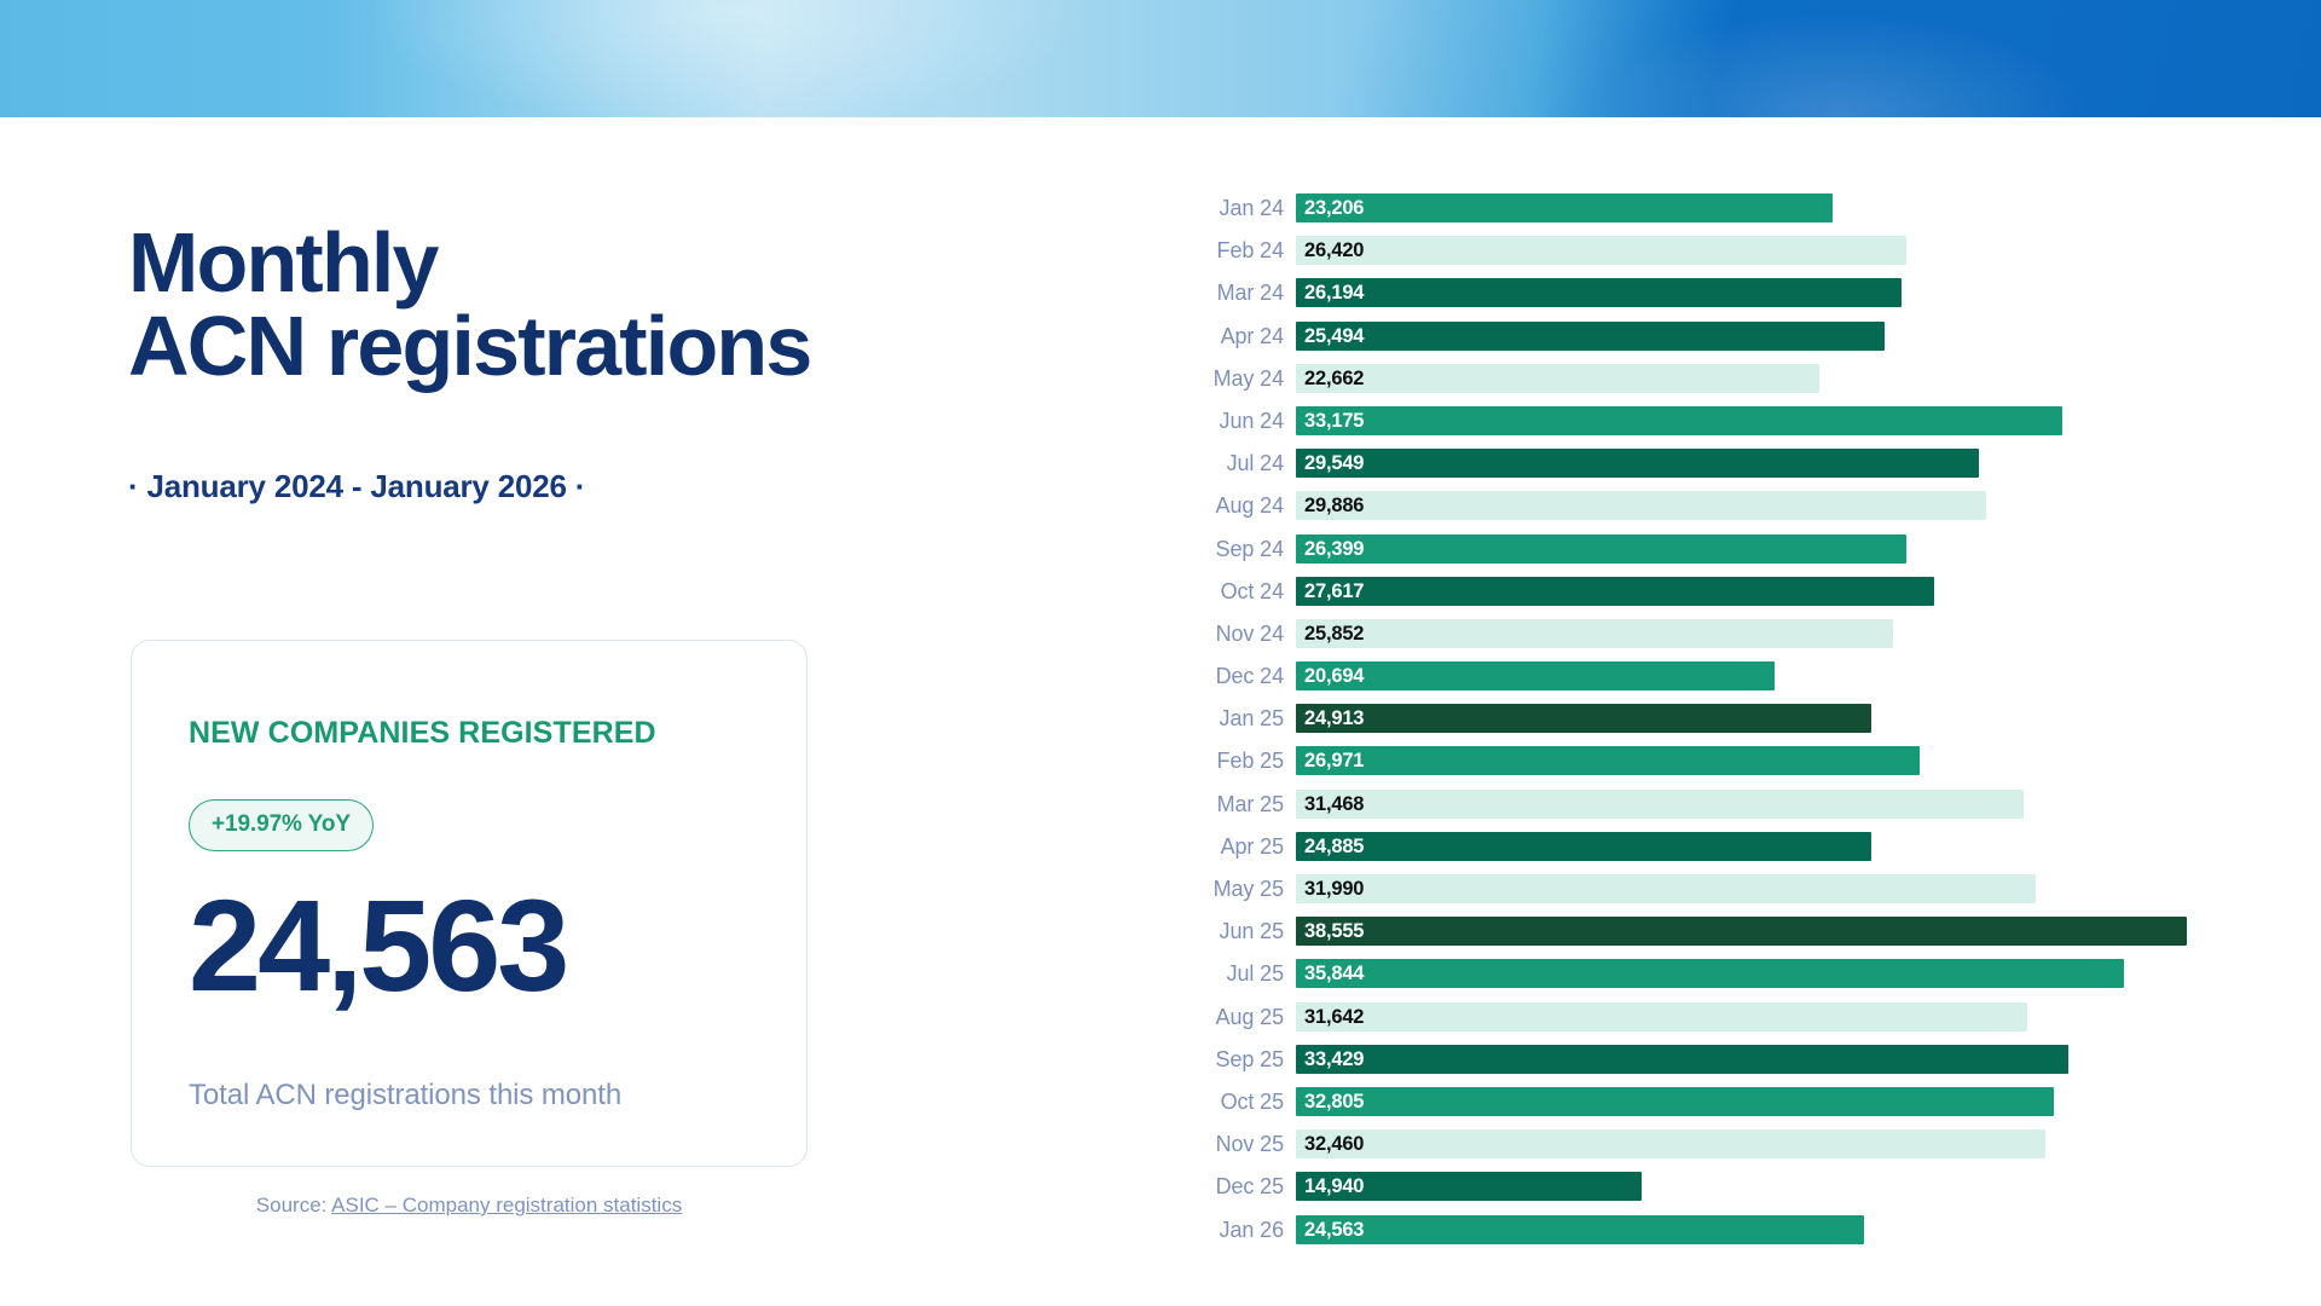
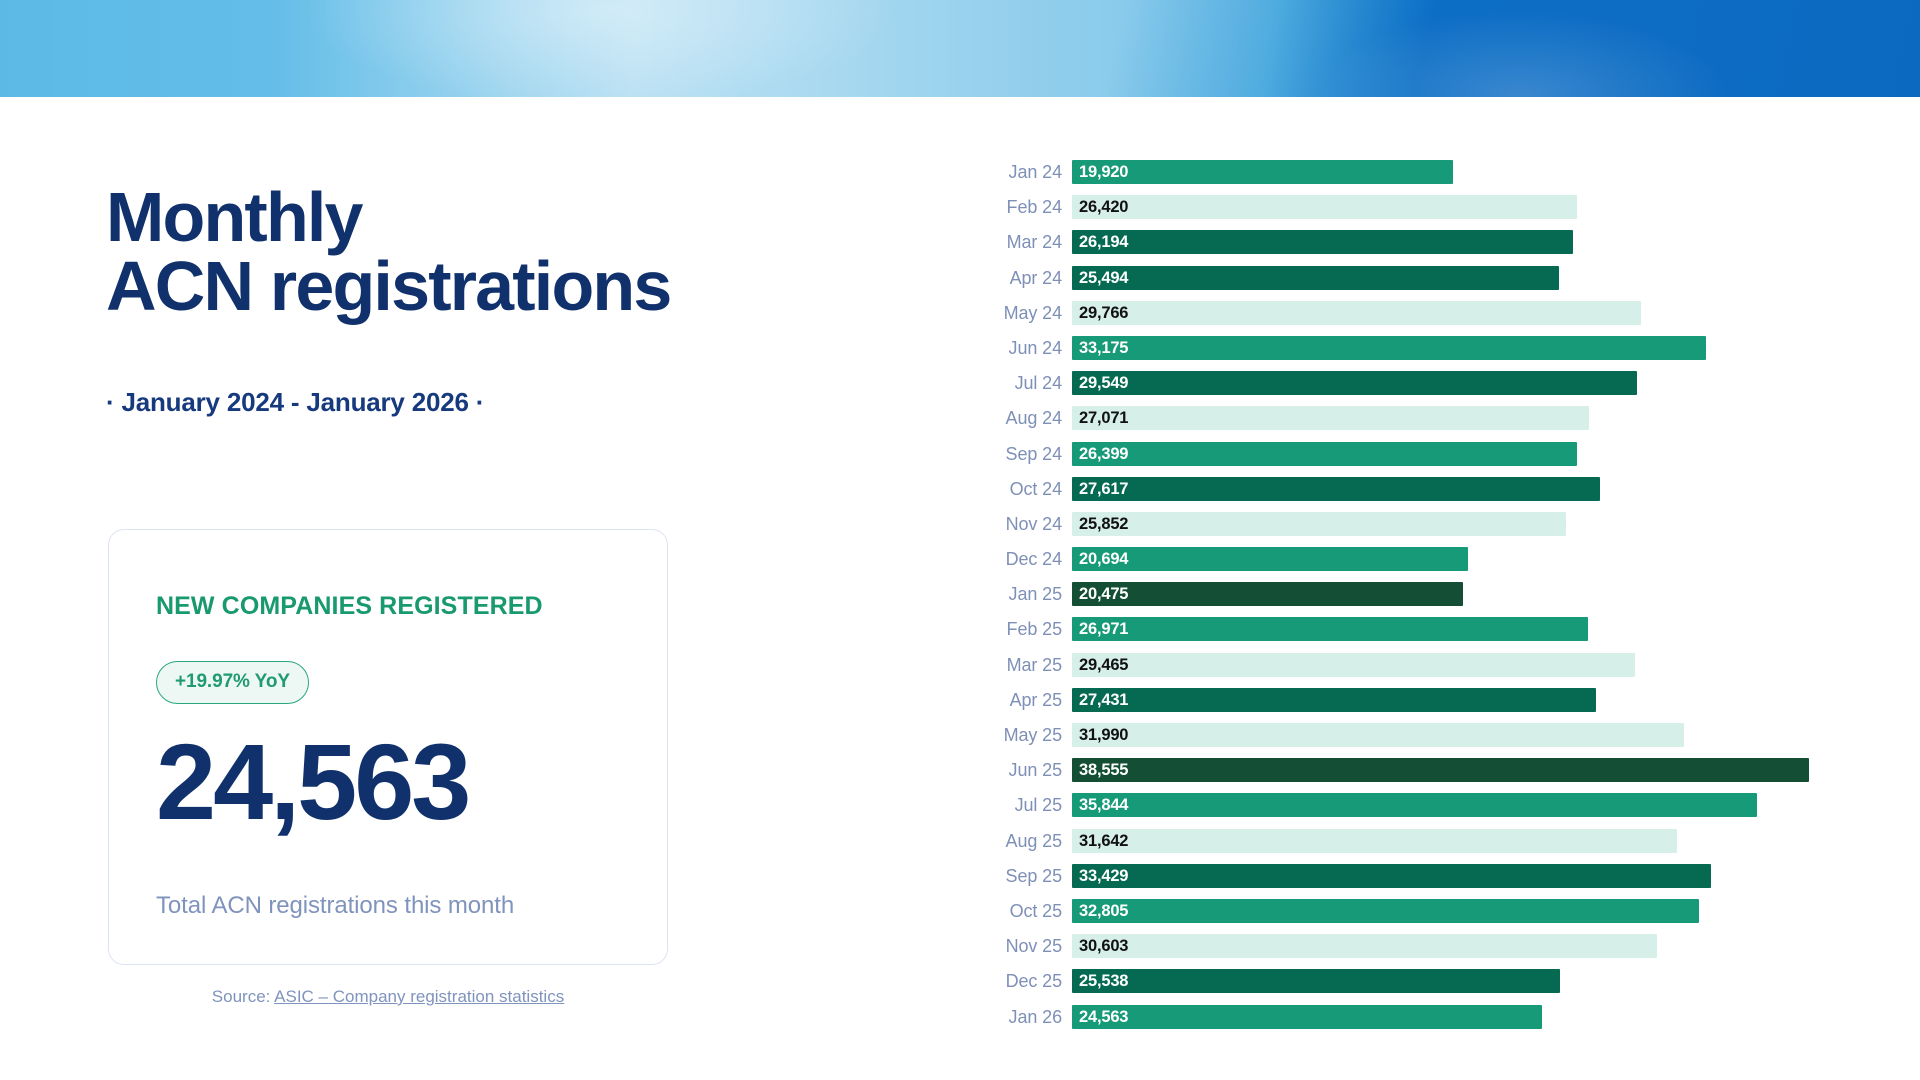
Jan 24: 23,206 -> 19,920
May 24: 22,662 -> 29,766
Aug 24: 29,886 -> 27,071
Jan 25: 24,913 -> 20,475
Mar 25: 31,468 -> 29,465
Apr 25: 24,885 -> 27,431
Nov 25: 32,460 -> 30,603
Dec 25: 14,940 -> 25,538
